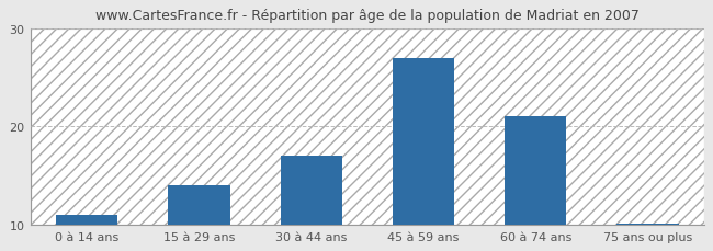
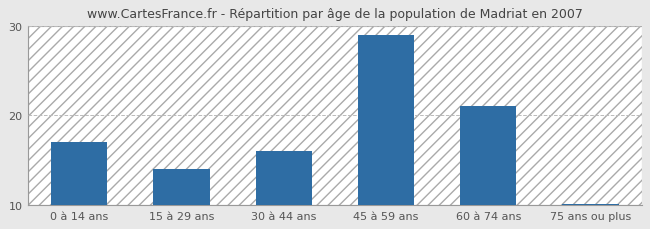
0 à 14 ans: 11.0 -> 17.0
30 à 44 ans: 17.0 -> 16.0
45 à 59 ans: 27.0 -> 29.0
